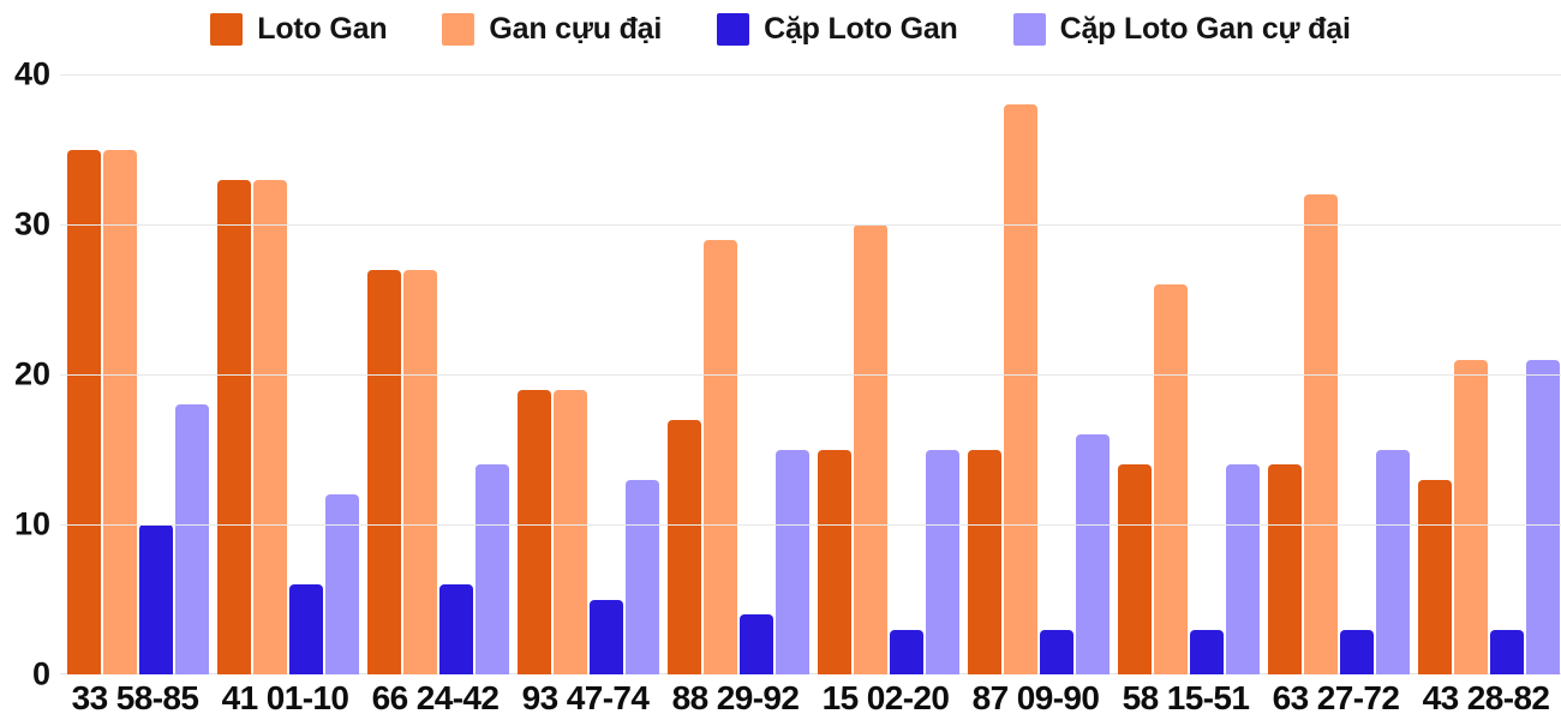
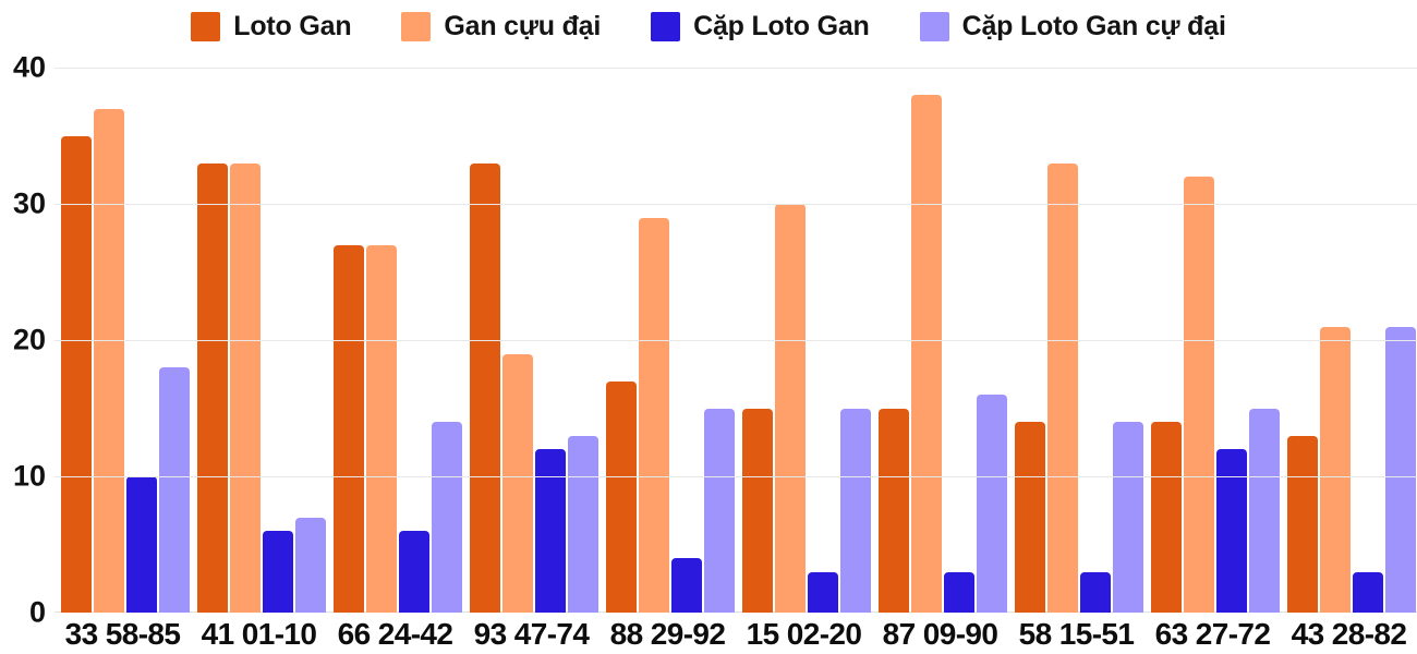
Gan cựu đại/33 58-85: 35 -> 37
Cặp Loto Gan cự đại/41 01-10: 12 -> 7
Loto Gan/93 47-74: 19 -> 33
Cặp Loto Gan/93 47-74: 5 -> 12
Gan cựu đại/58 15-51: 26 -> 33
Cặp Loto Gan/63 27-72: 3 -> 12
